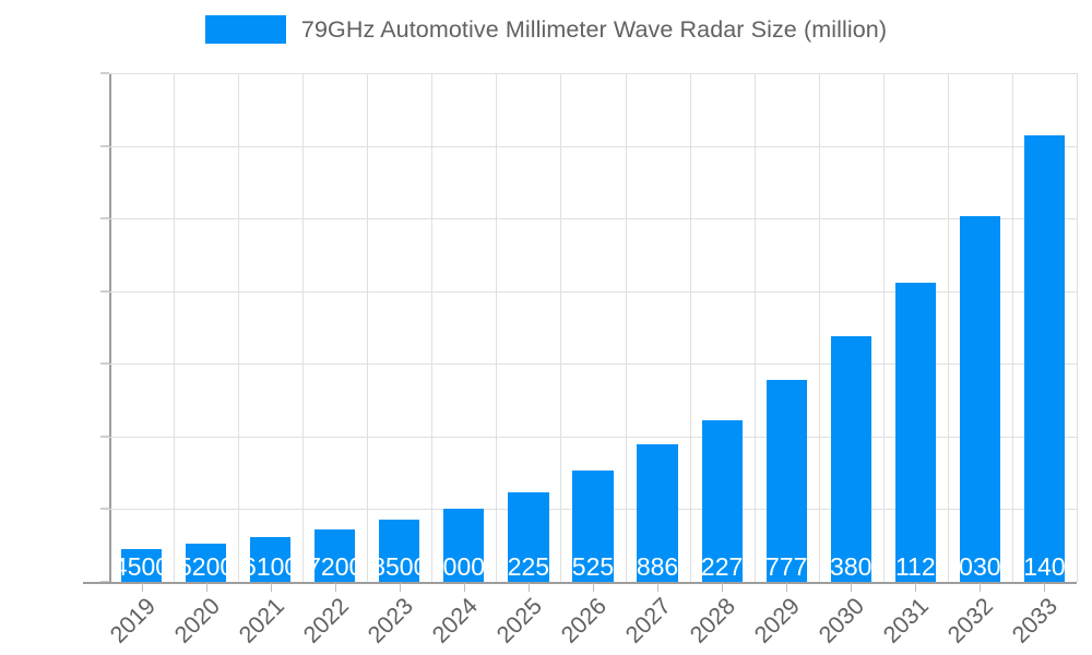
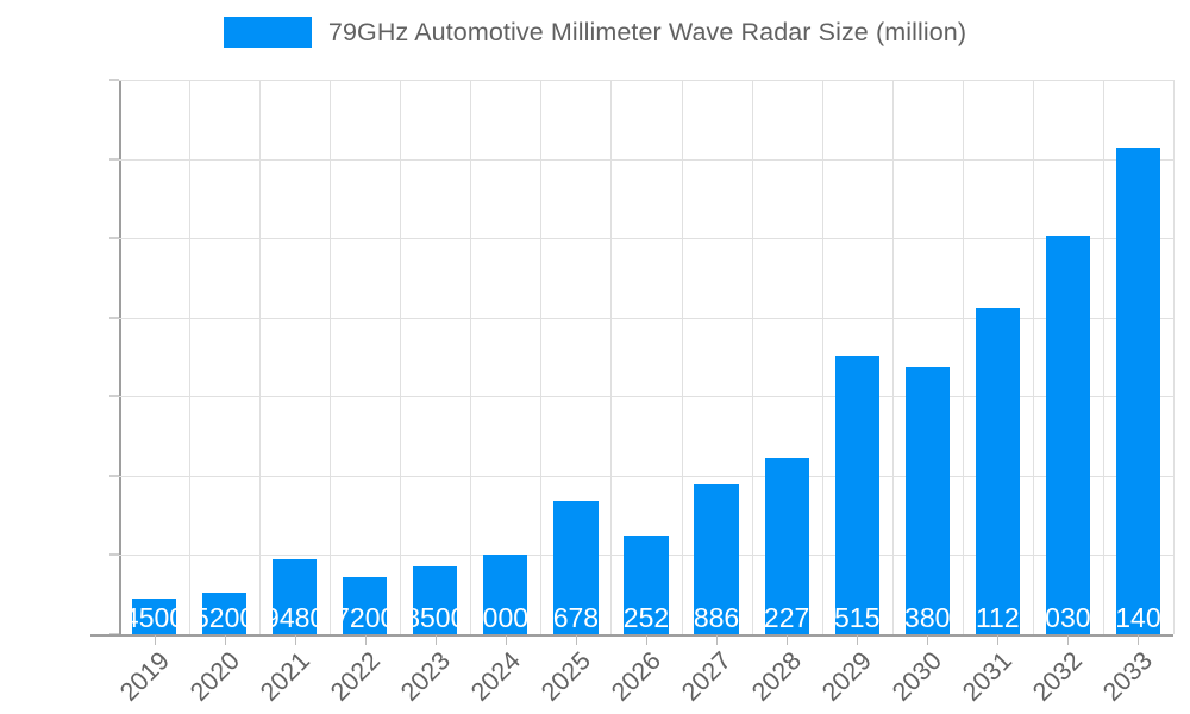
2021: 6100 -> 9480
2025: 12250 -> 16780
2026: 15250 -> 12520
2029: 27770 -> 35150
